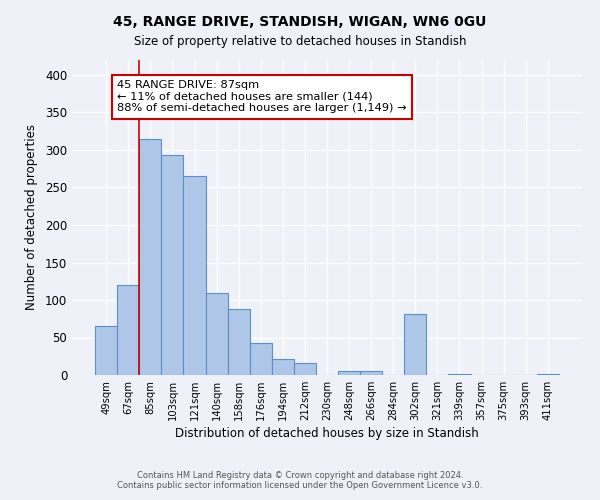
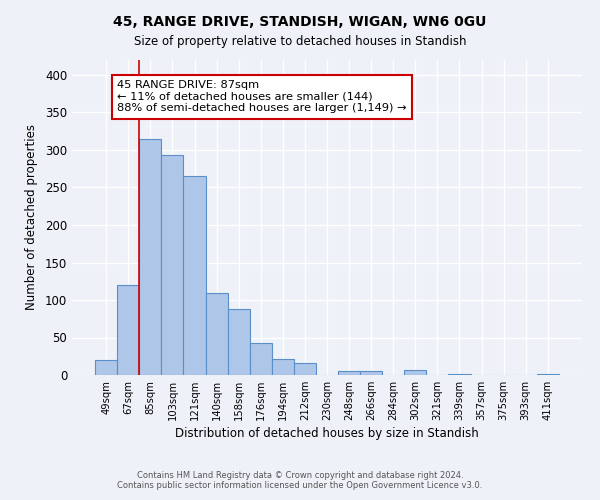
49sqm: 66 -> 20
302sqm: 82 -> 7
